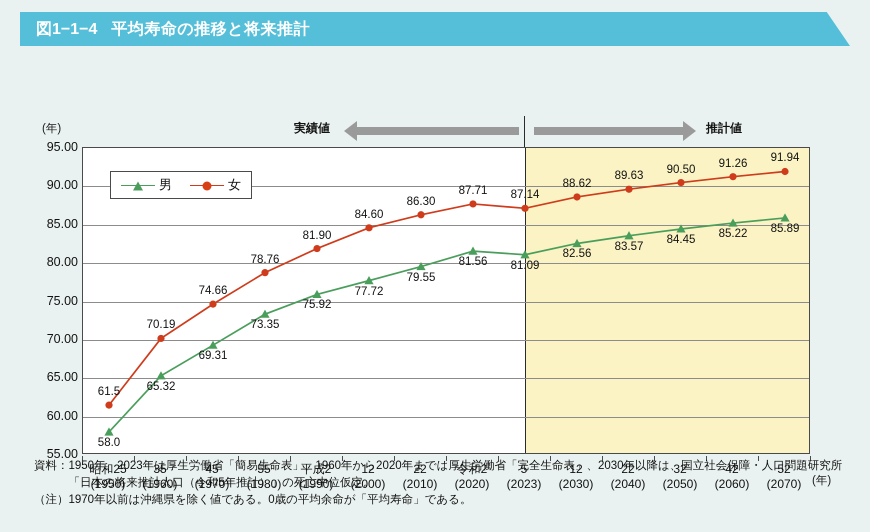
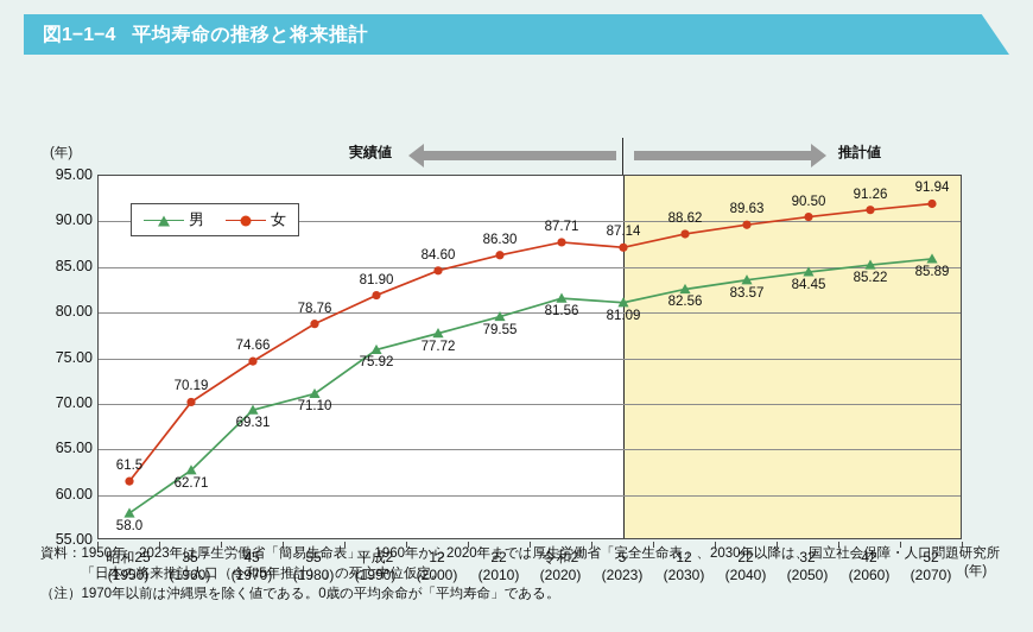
男/35 (1960): 65.32 -> 62.71
男/55 (1980): 73.35 -> 71.10
